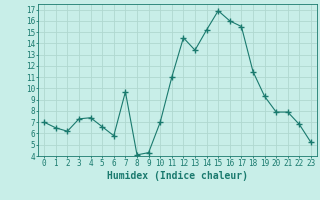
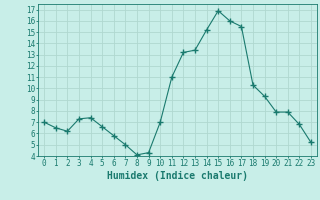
7: 9.7 -> 5.0
12: 14.5 -> 13.2
18: 11.5 -> 10.3
